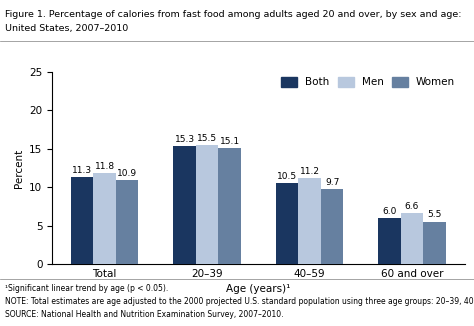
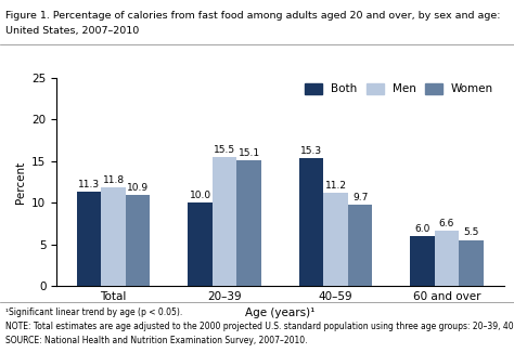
Both/20–39: 15.3 -> 10.0
Both/40–59: 10.5 -> 15.3
